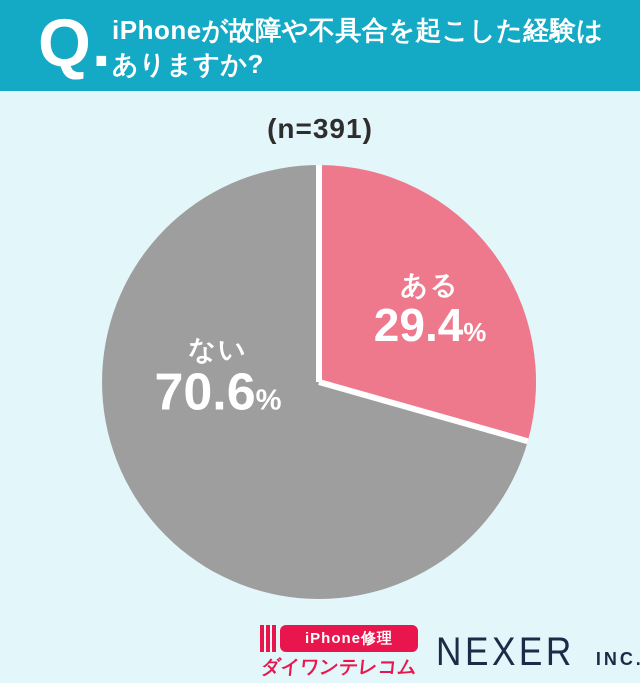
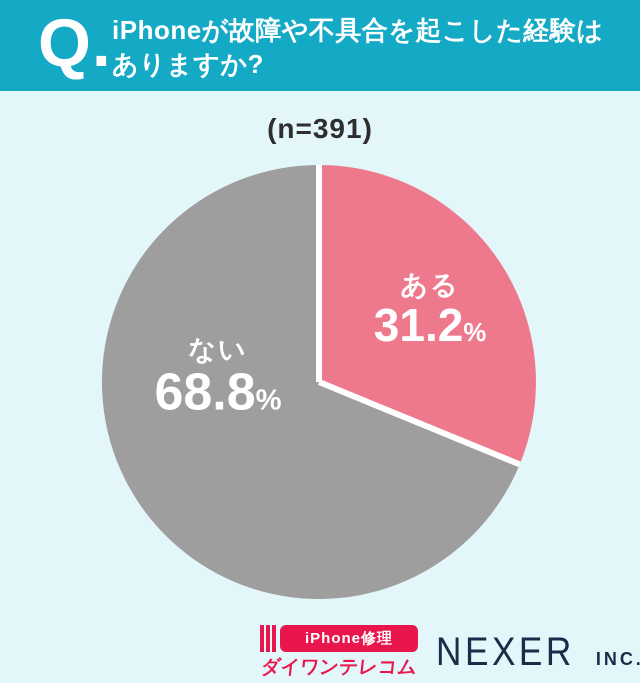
ある: 29.4 -> 31.2
ない: 70.6 -> 68.8
